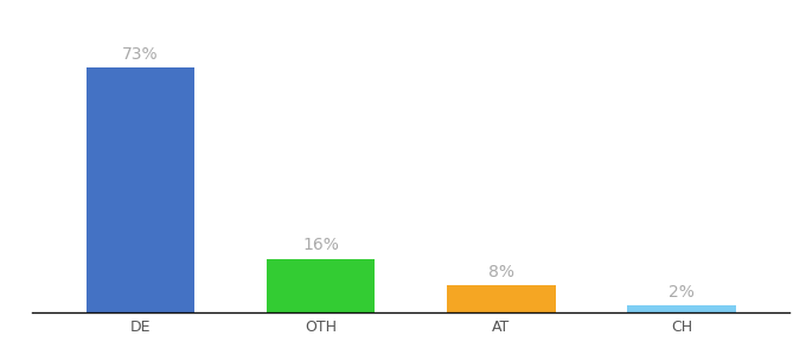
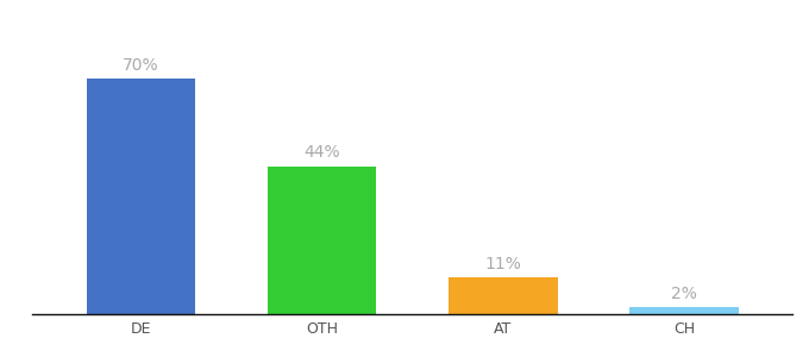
DE: 73% -> 70%
OTH: 16% -> 44%
AT: 8% -> 11%
